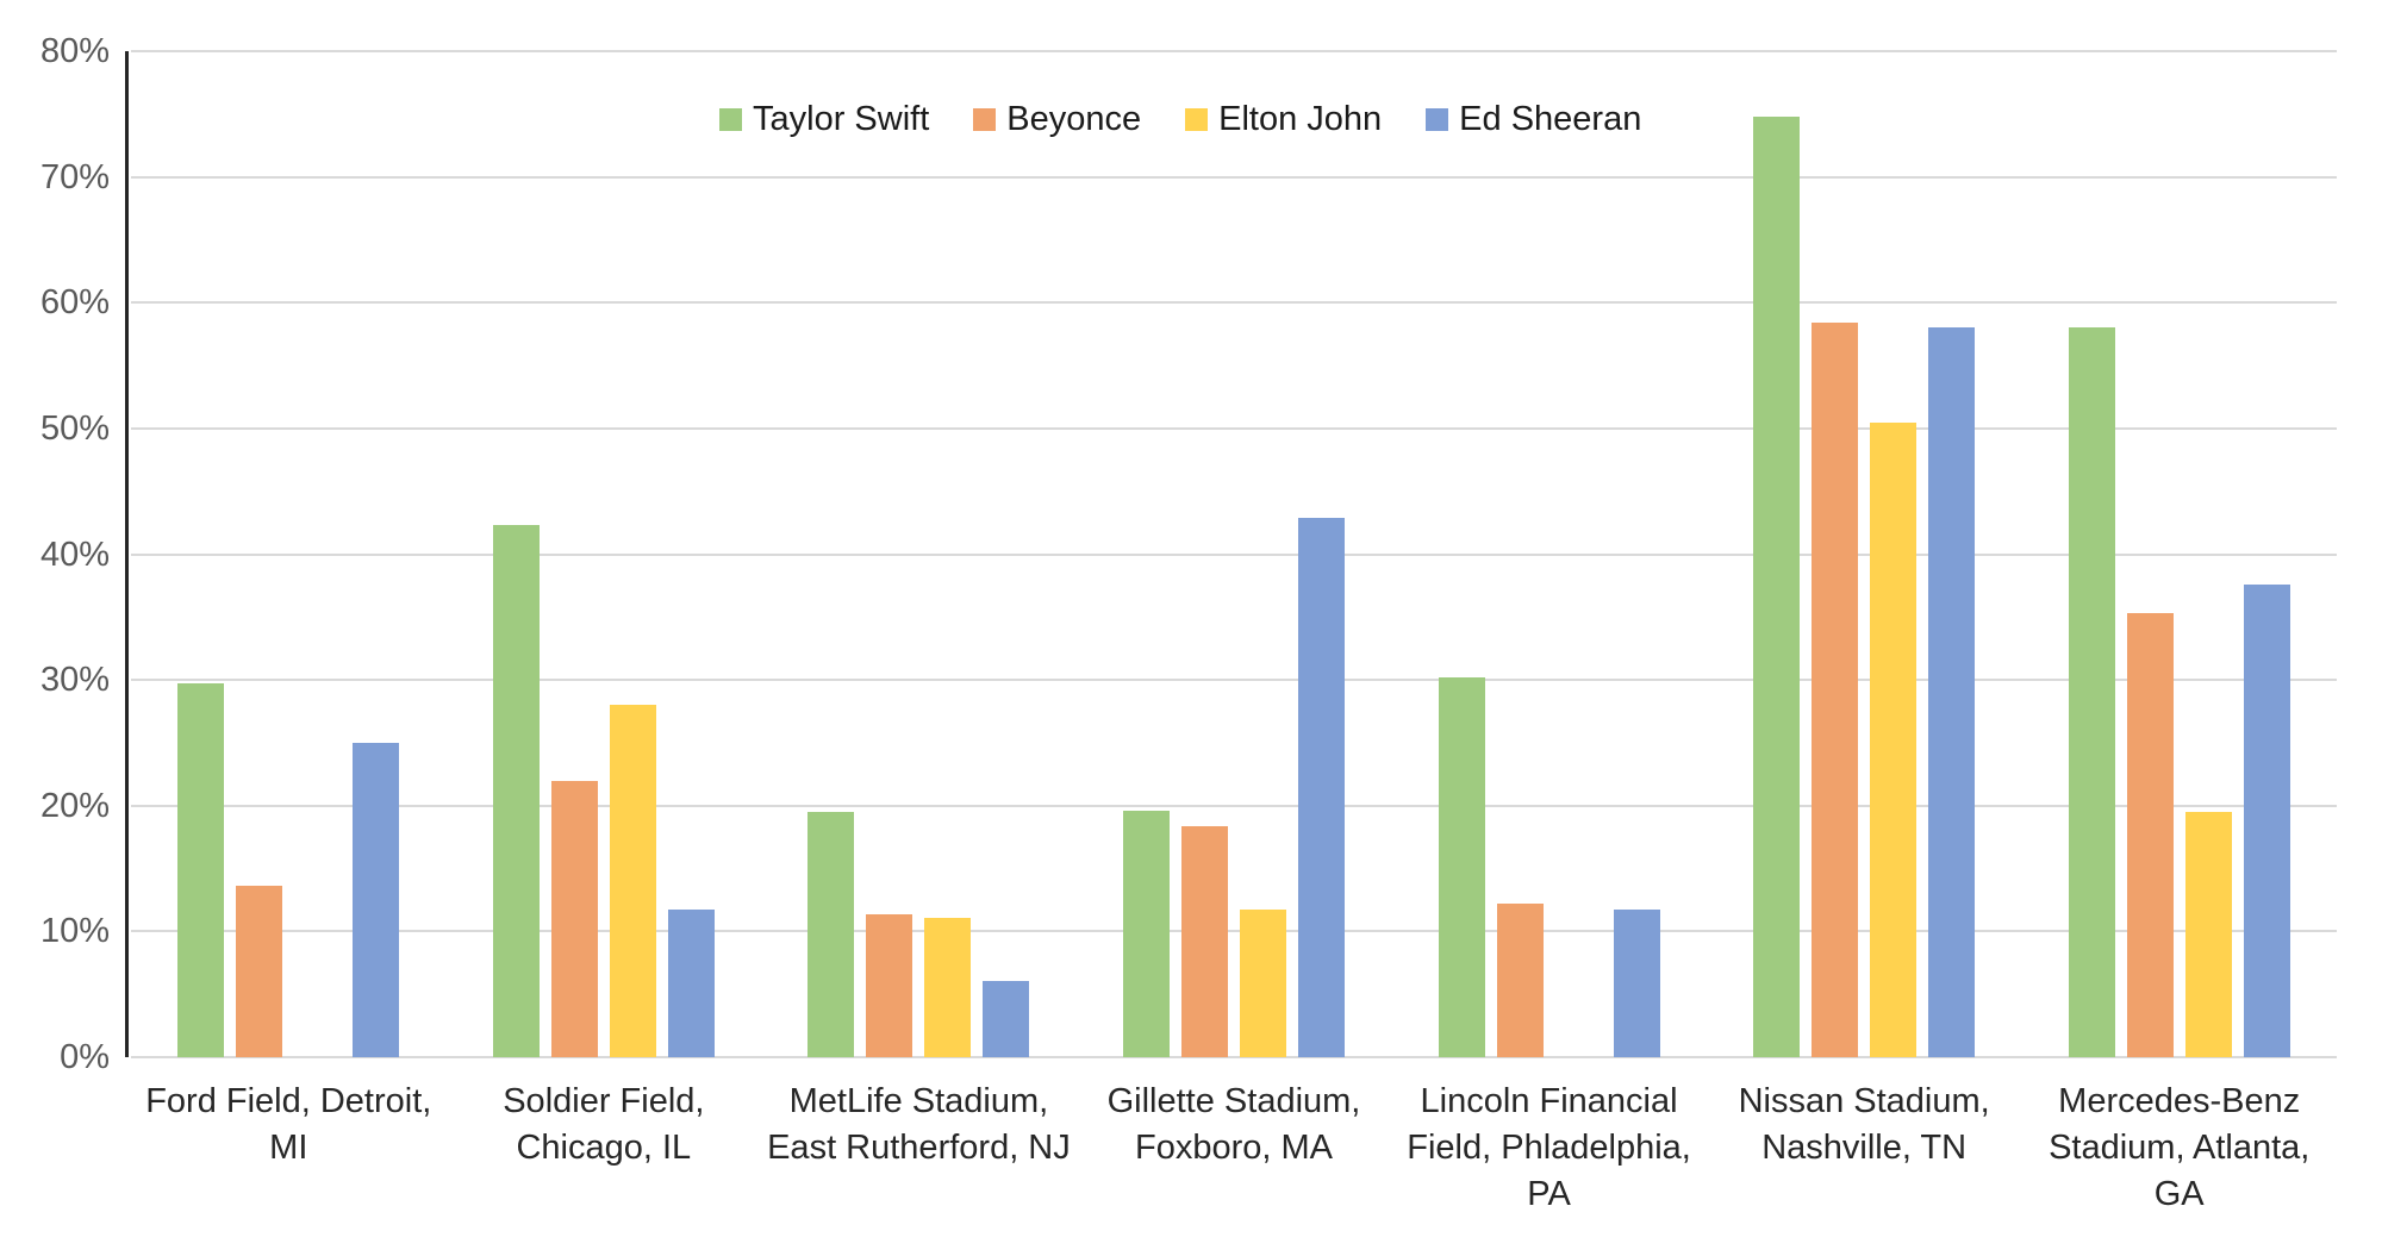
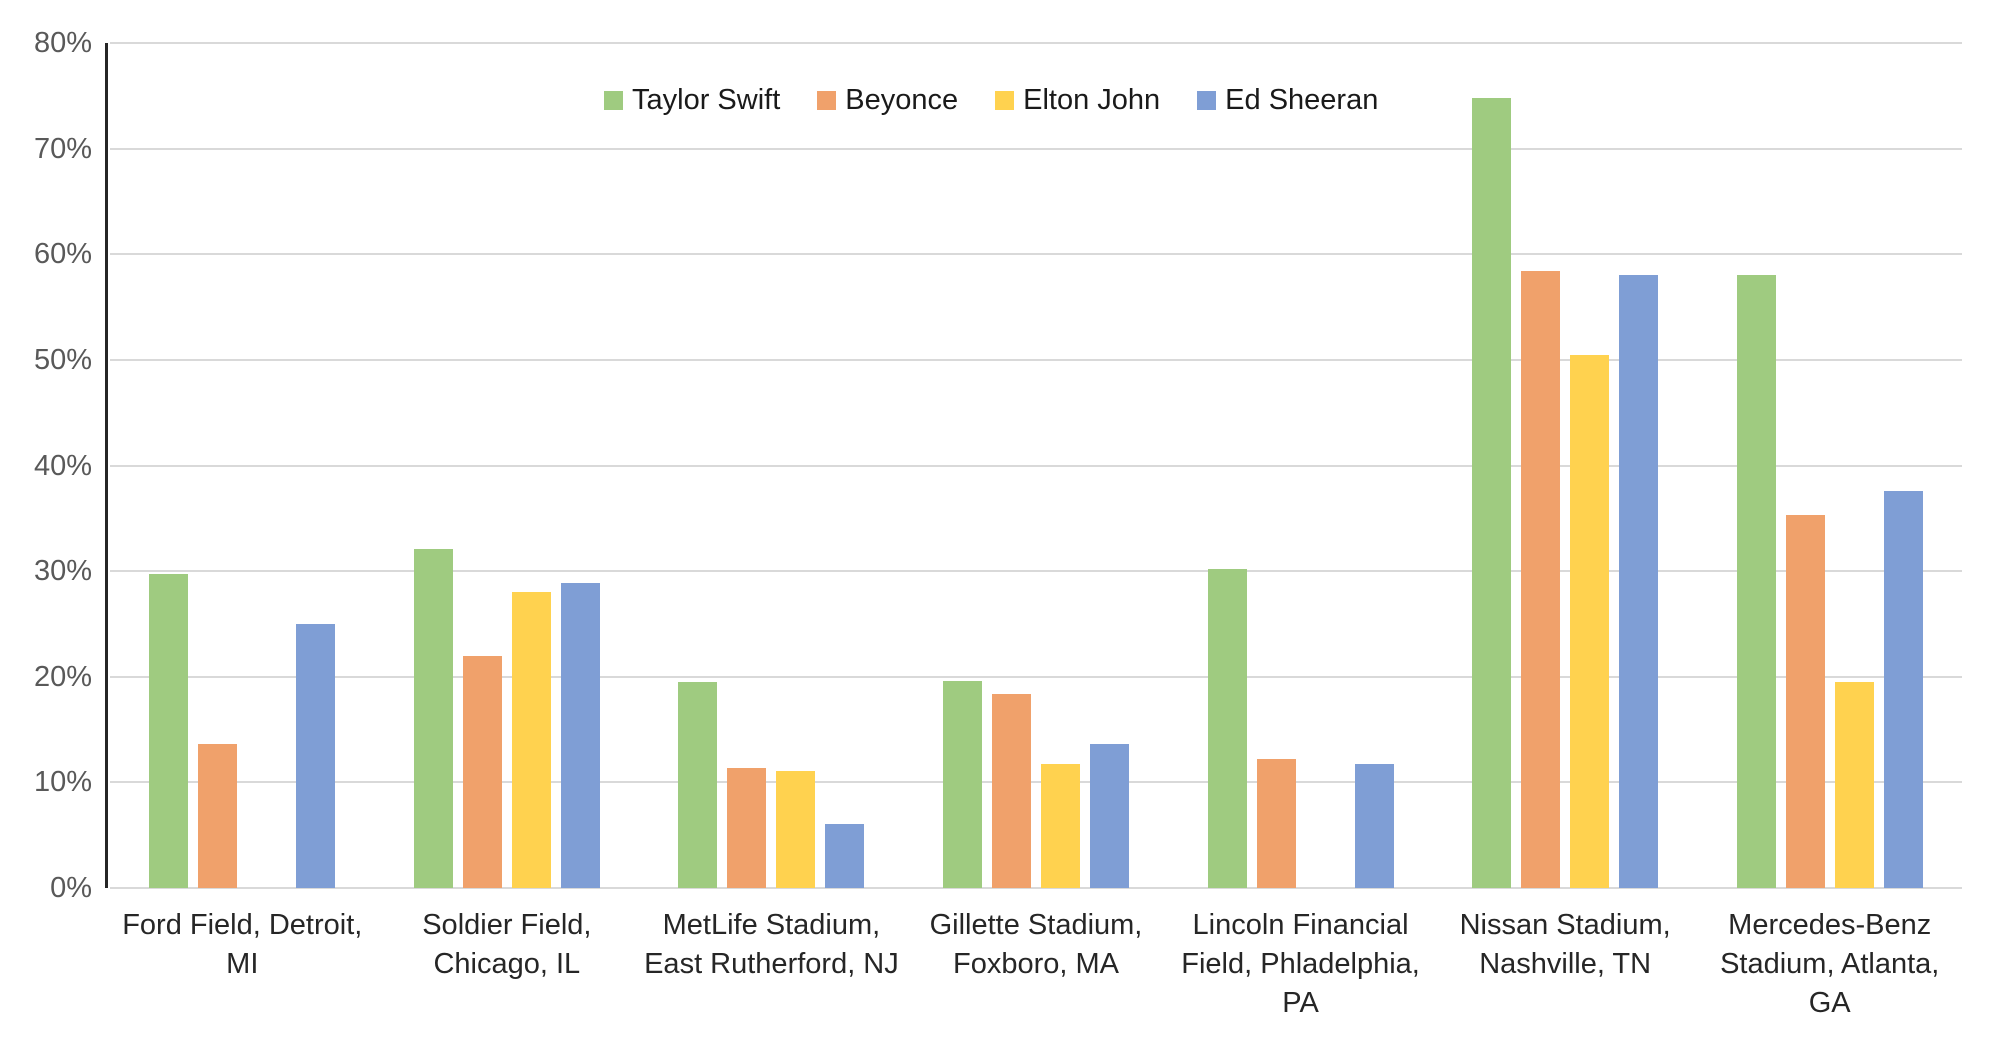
Taylor Swift/Soldier Field, Chicago, IL: 42.3% -> 32.1%
Ed Sheeran/Soldier Field, Chicago, IL: 11.7% -> 28.9%
Ed Sheeran/Gillette Stadium, Foxboro, MA: 42.9% -> 13.6%
